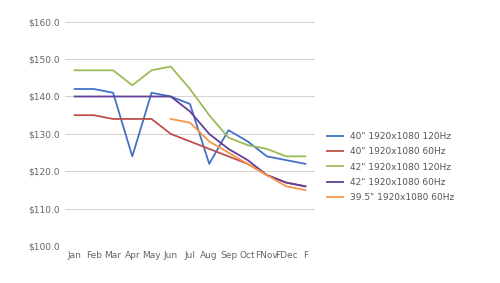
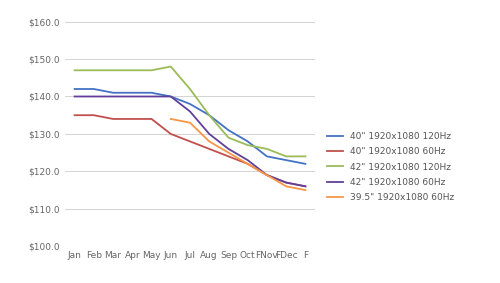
40" 1920x1080 120Hz/Apr: $124 -> $141
42" 1920x1080 120Hz/Apr: $143 -> $147
40" 1920x1080 120Hz/Aug: $122 -> $135
